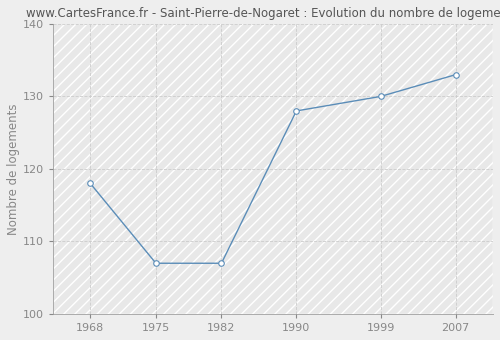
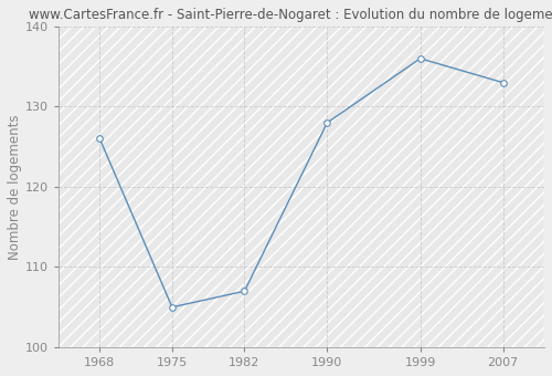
1968: 118 -> 126
1975: 107 -> 105
1999: 130 -> 136
